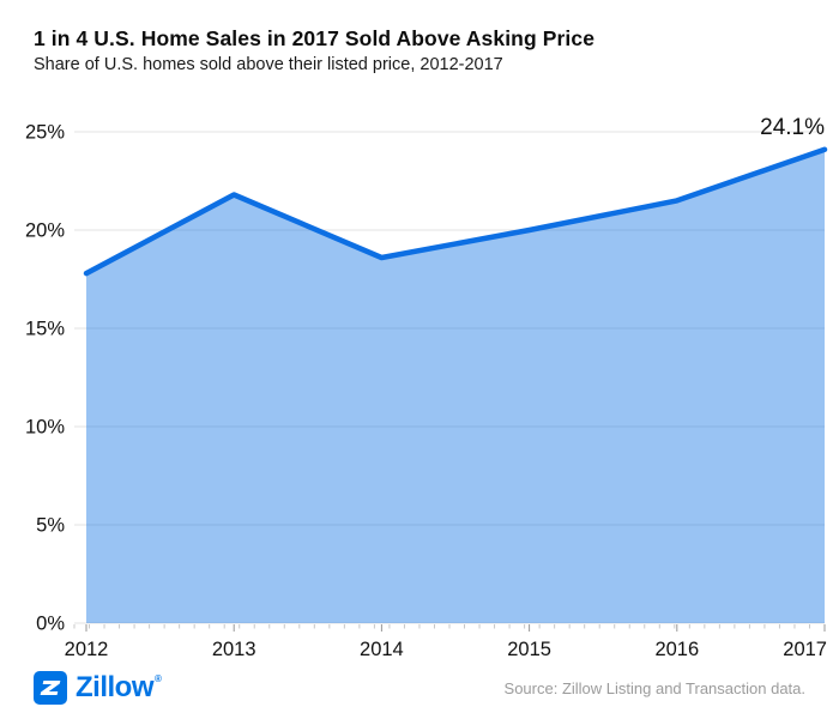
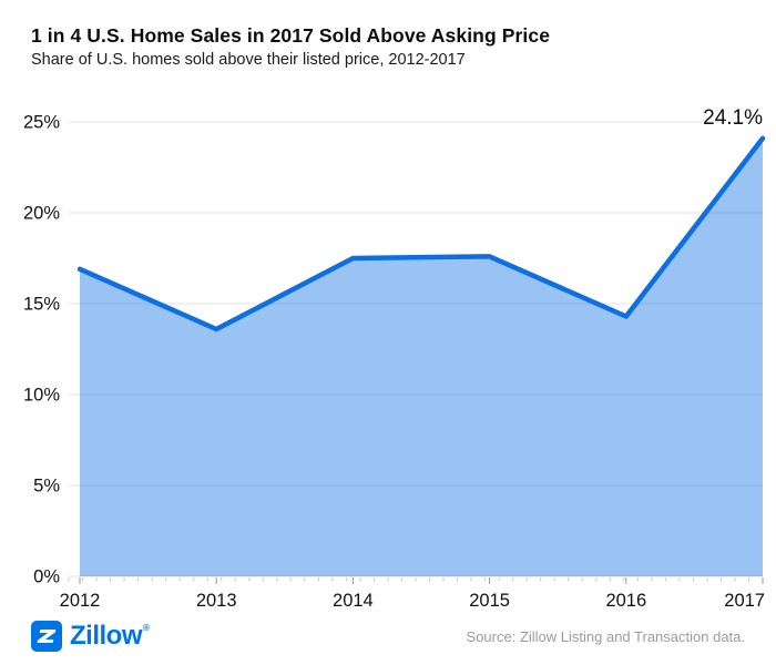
2012: 17.8% -> 16.9%
2013: 21.8% -> 13.6%
2014: 18.6% -> 17.5%
2015: 20.0% -> 17.6%
2016: 21.5% -> 14.3%
